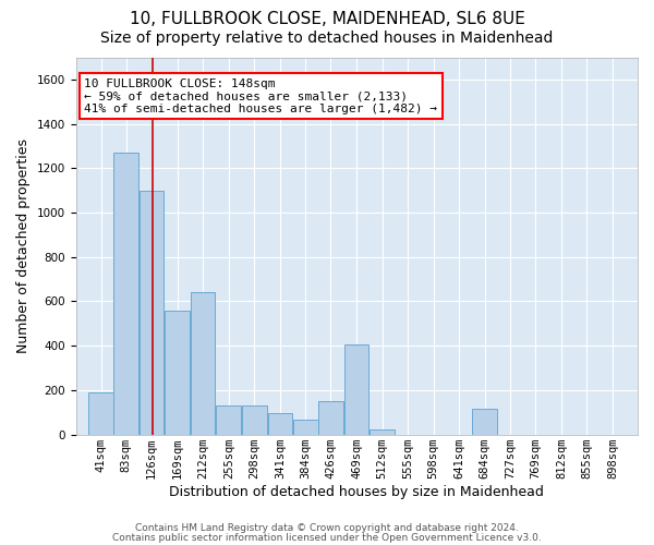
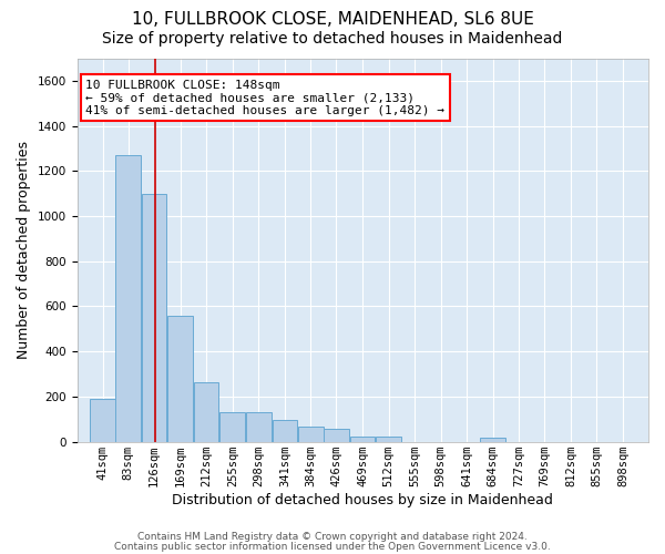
212sqm: 640 -> 265
426sqm: 150 -> 55
469sqm: 405 -> 25
684sqm: 115 -> 20
